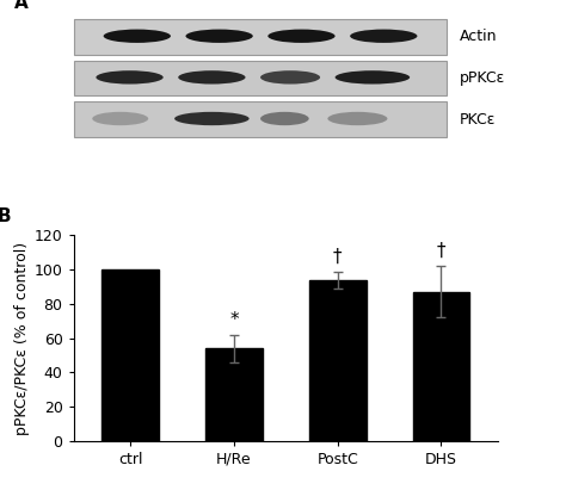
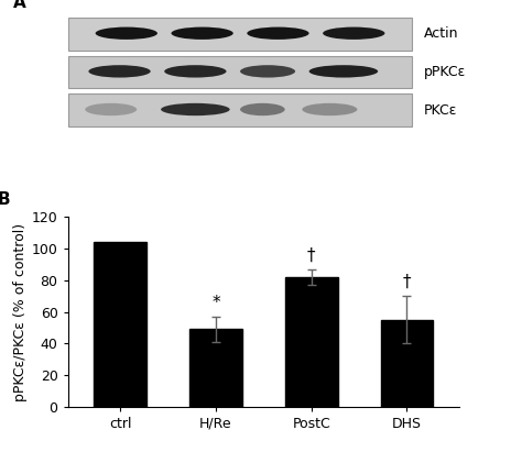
ctrl: 100 -> 104
H/Re: 54 -> 49
PostC: 94 -> 82
DHS: 87 -> 55
